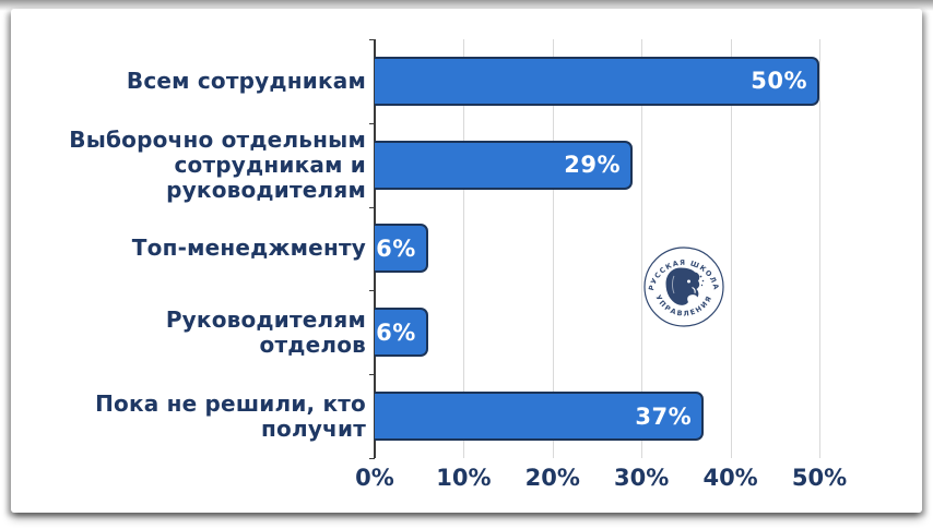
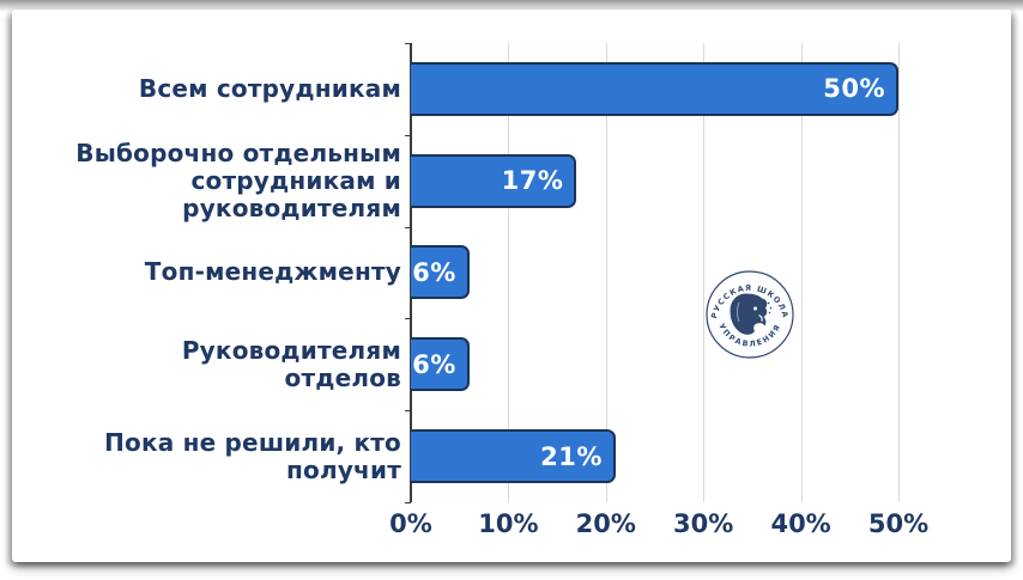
Выборочно отдельным сотрудникам и руководителям: 29% -> 17%
Пока не решили, кто получит: 37% -> 21%
